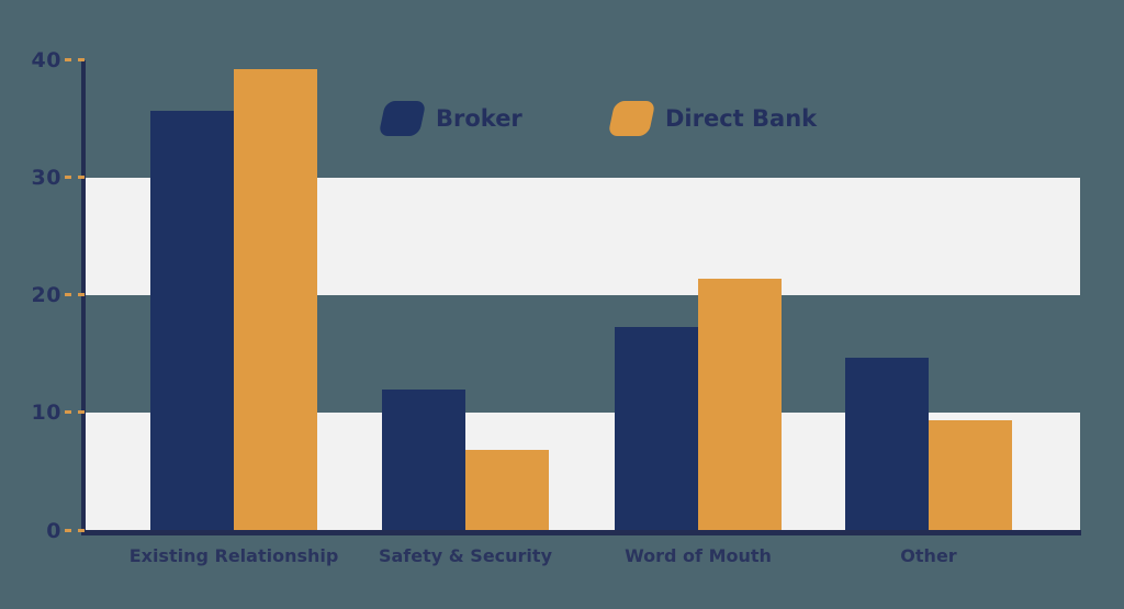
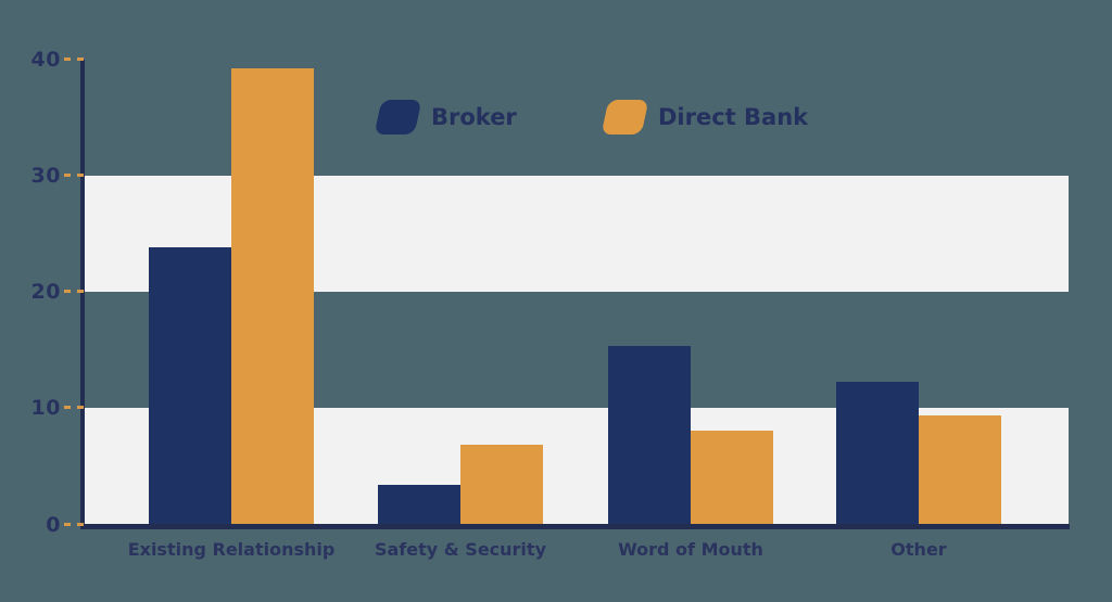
Broker/Existing Relationship: 35.7 -> 23.8
Broker/Safety & Security: 12.0 -> 3.4
Broker/Word of Mouth: 17.3 -> 15.3
Direct Bank/Word of Mouth: 21.4 -> 8.1
Broker/Other: 14.7 -> 12.3
